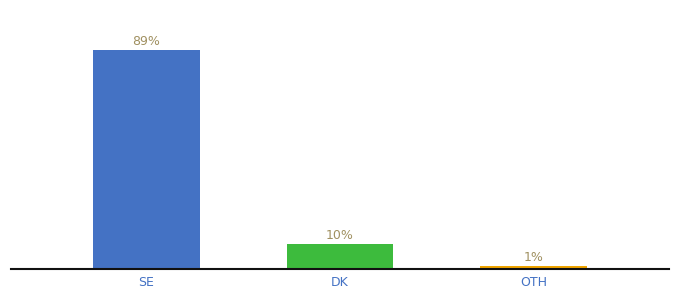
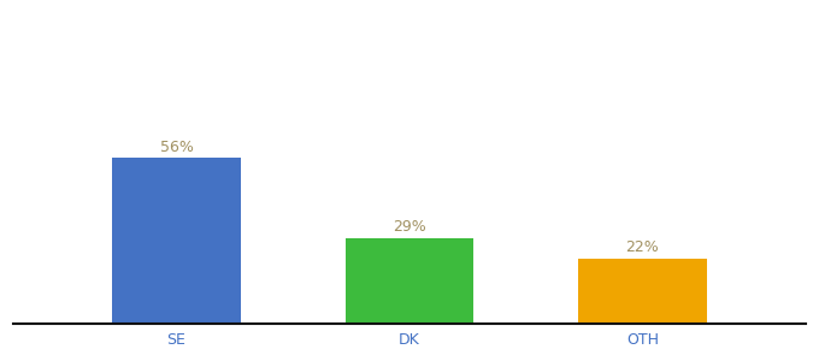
SE: 89% -> 56%
DK: 10% -> 29%
OTH: 1% -> 22%
